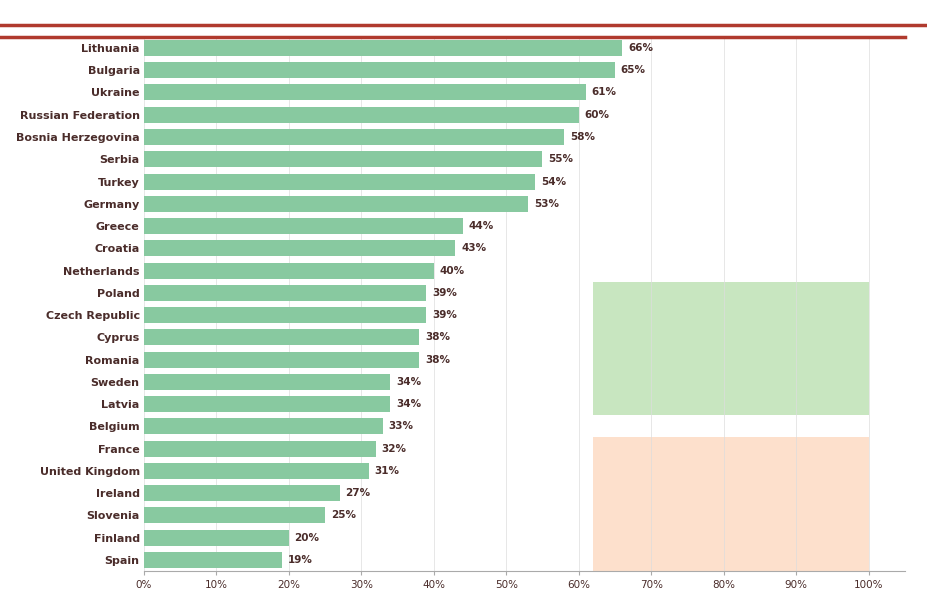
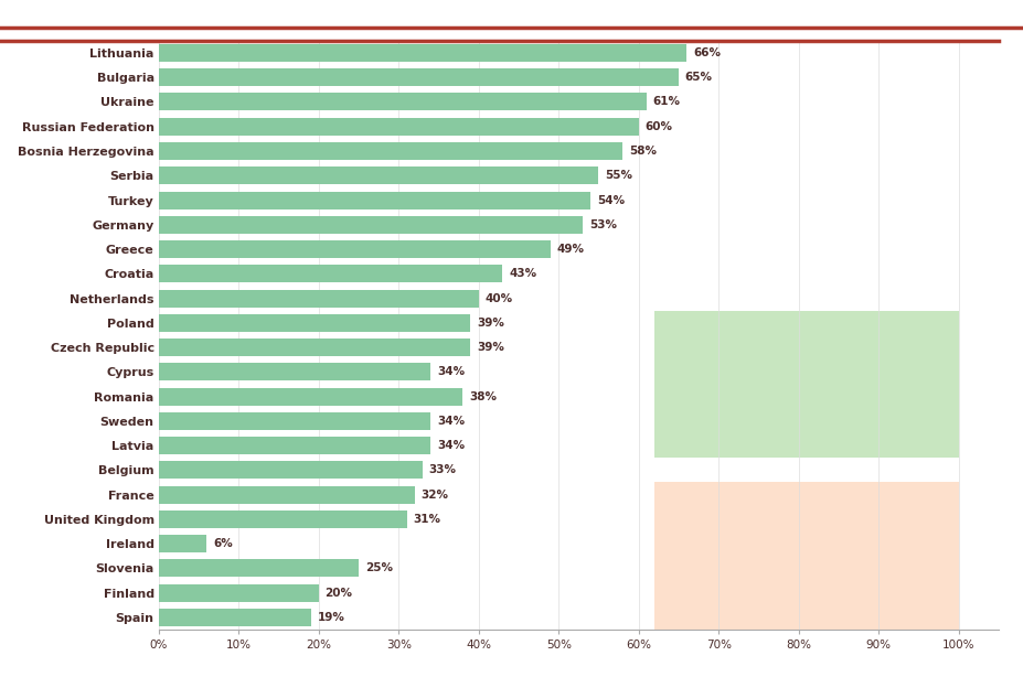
Greece: 44% -> 49%
Cyprus: 38% -> 34%
Ireland: 27% -> 6%
